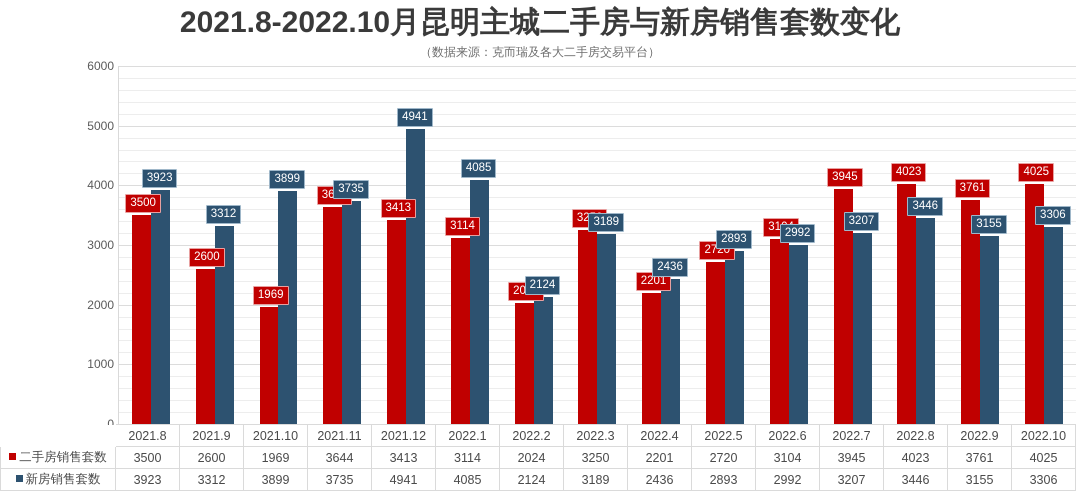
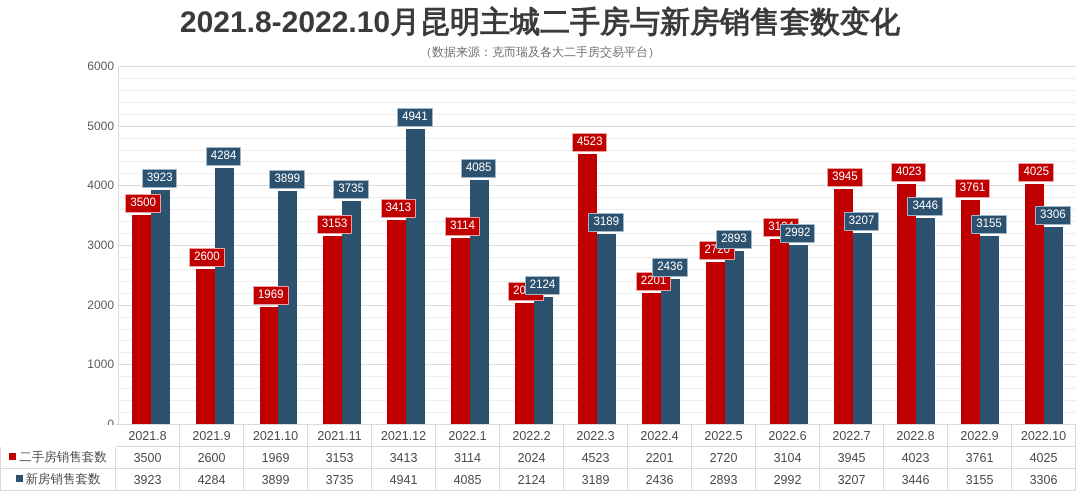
新房销售套数/2021.9: 3312 -> 4284
二手房销售套数/2021.11: 3644 -> 3153
二手房销售套数/2022.3: 3250 -> 4523
